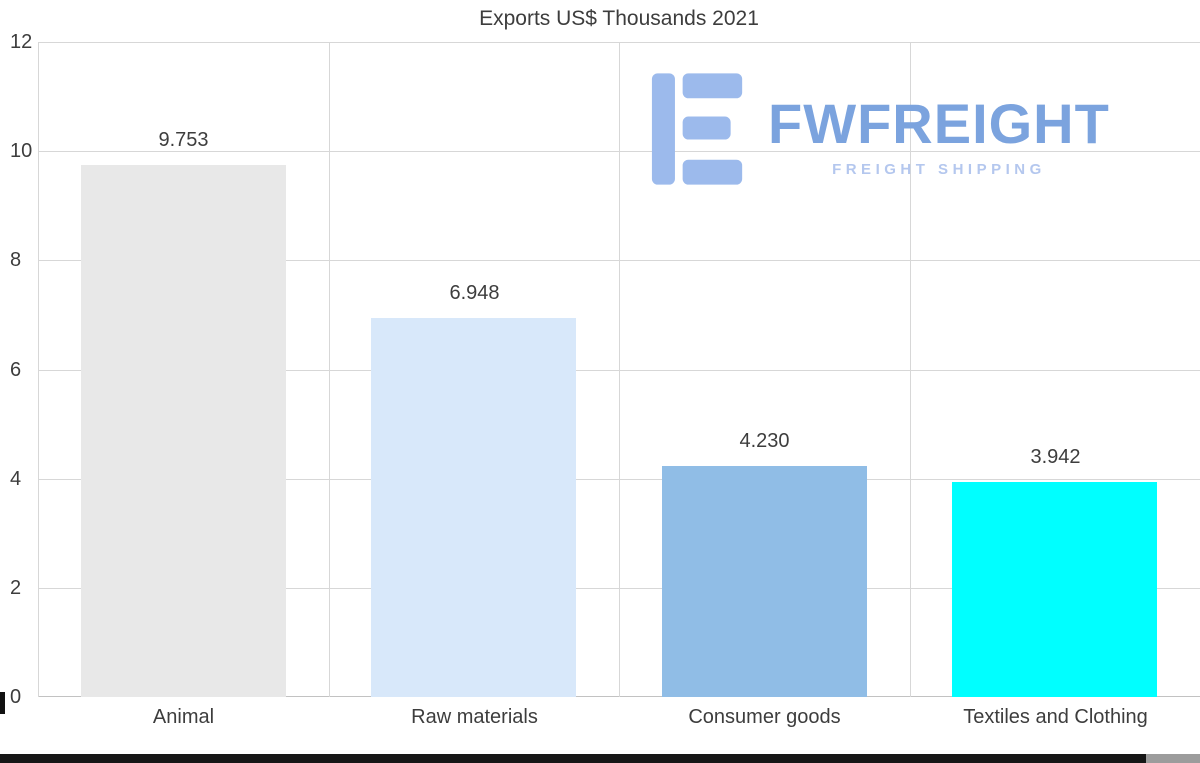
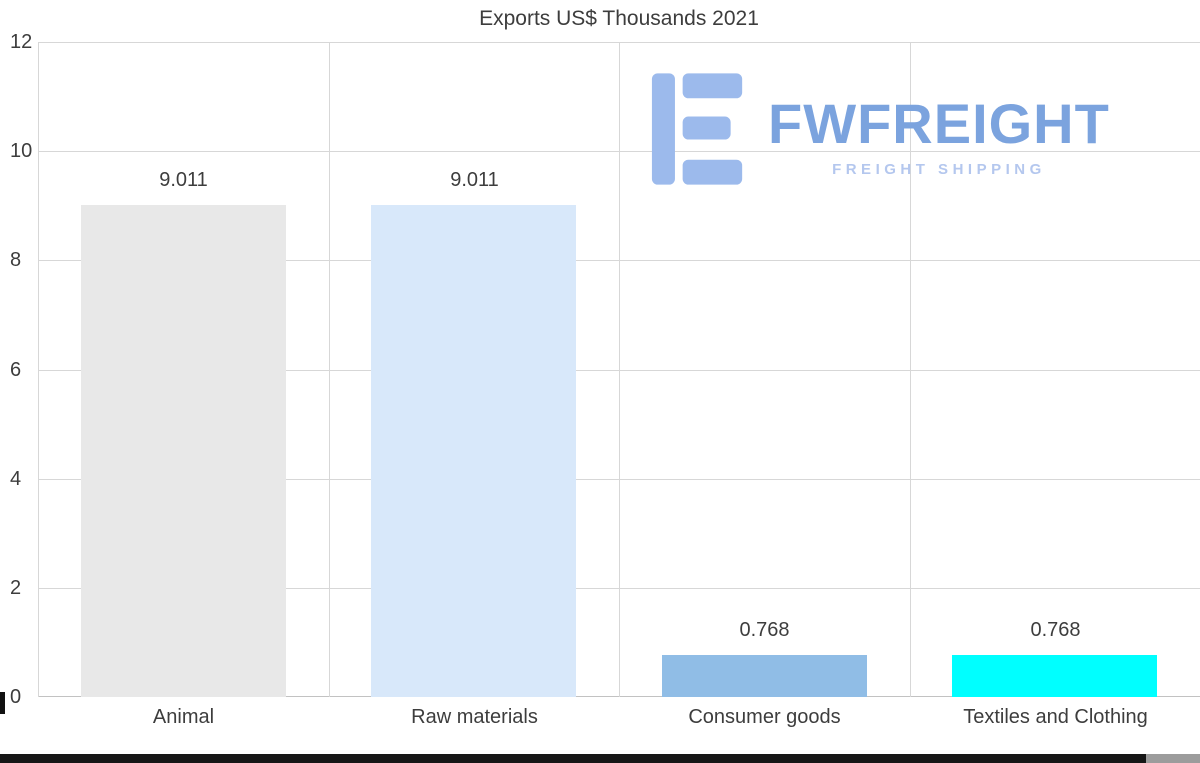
Animal: 9.753 -> 9.011
Raw materials: 6.948 -> 9.011
Consumer goods: 4.230 -> 0.768
Textiles and Clothing: 3.942 -> 0.768
